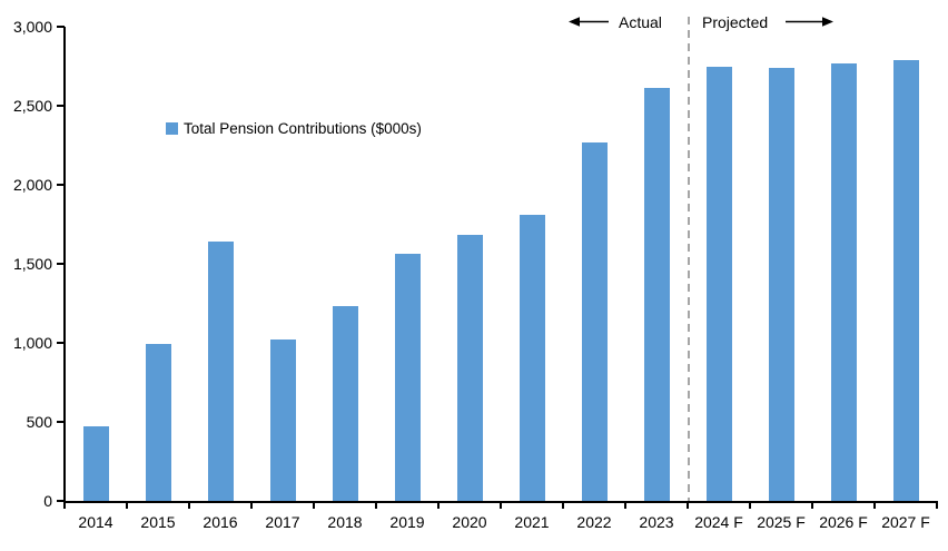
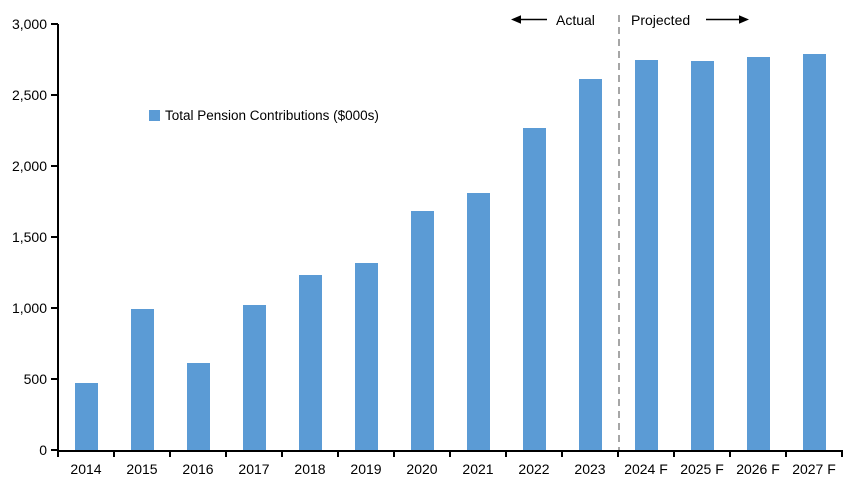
2016: 1640 -> 610
2019: 1560 -> 1320
